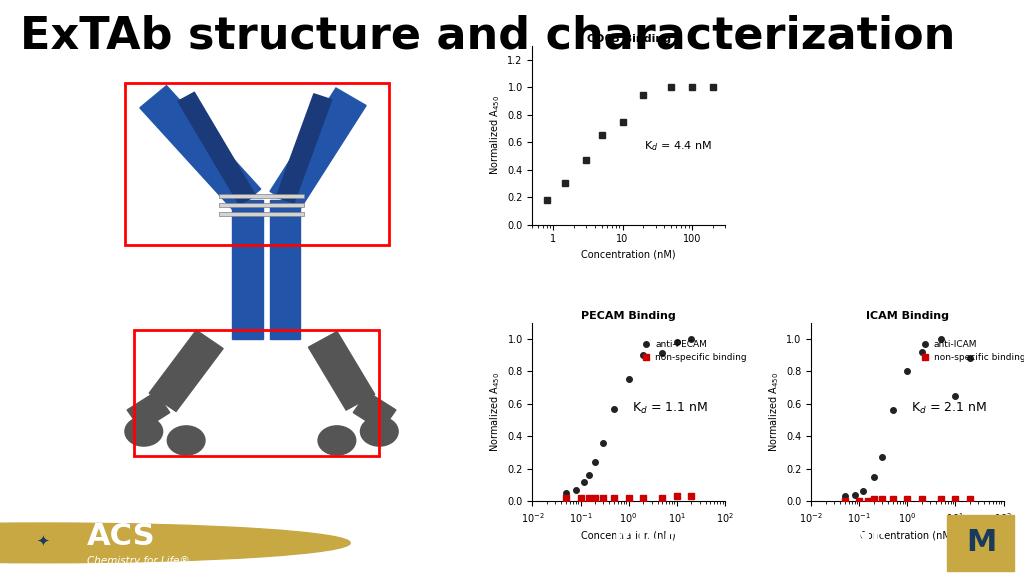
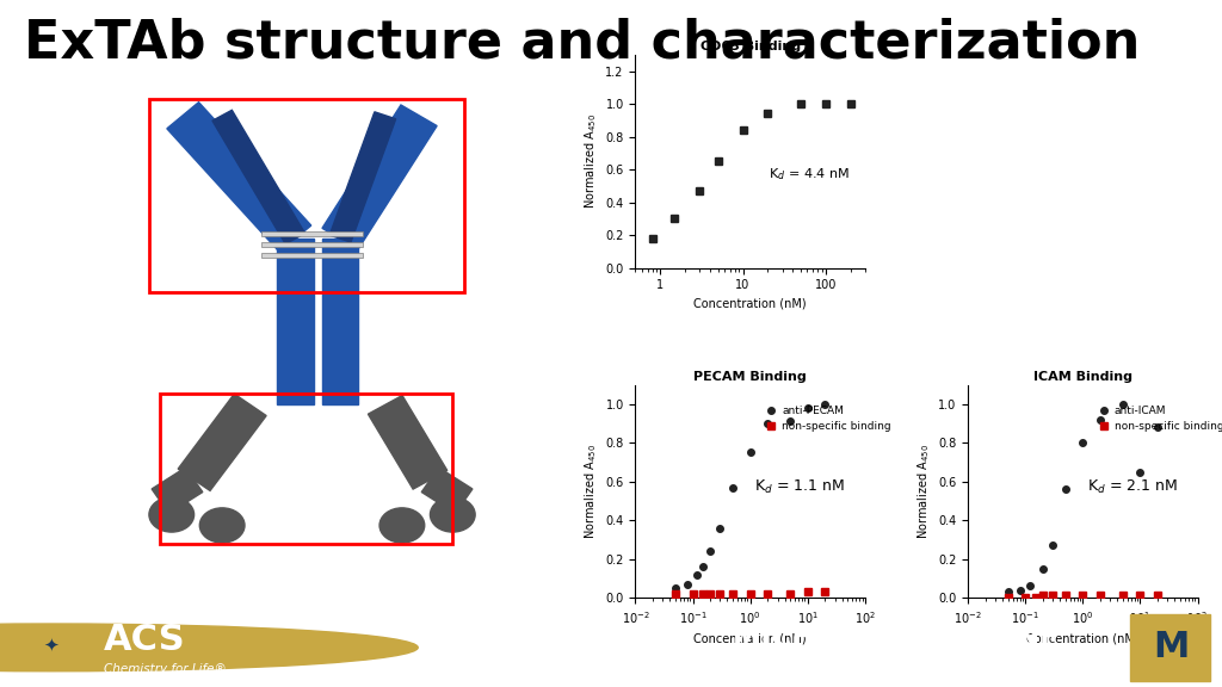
10: 0.75 -> 0.84
